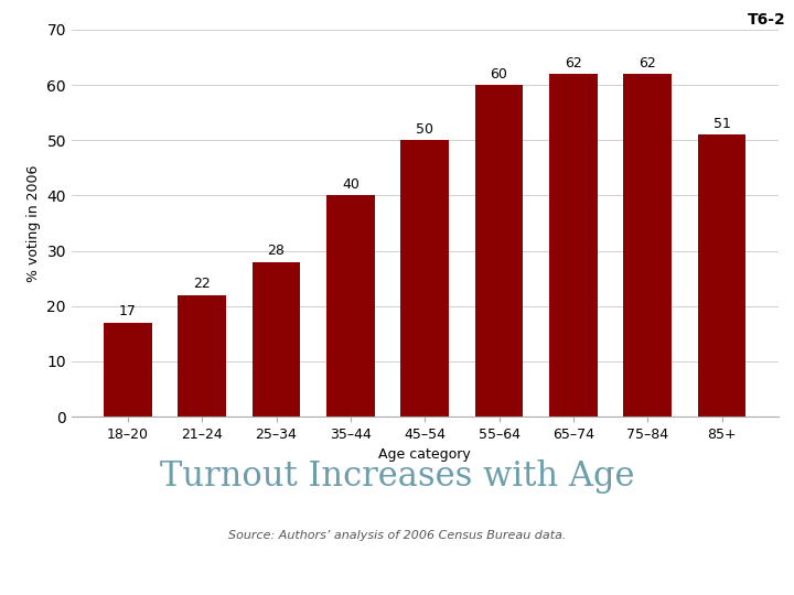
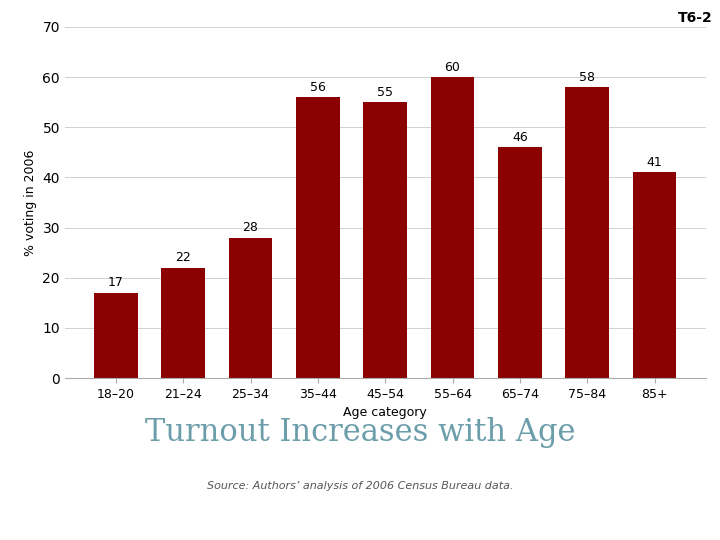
35–44: 40 -> 56
45–54: 50 -> 55
65–74: 62 -> 46
75–84: 62 -> 58
85+: 51 -> 41
